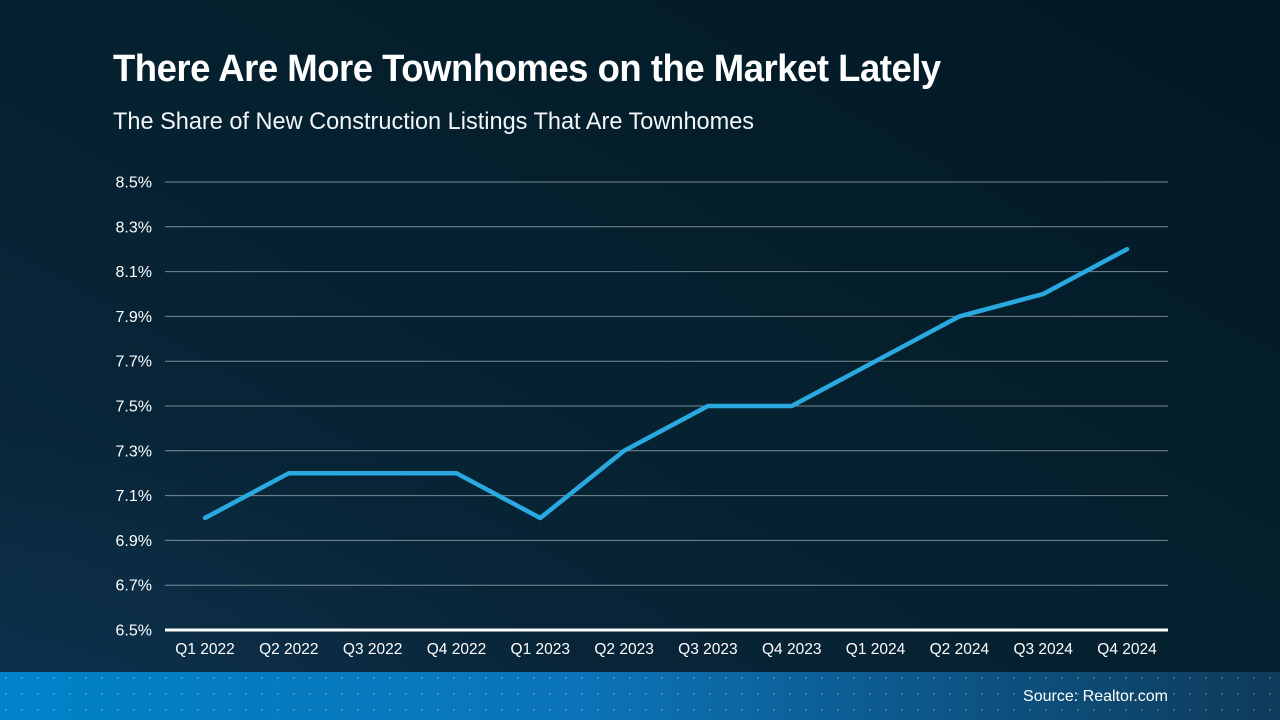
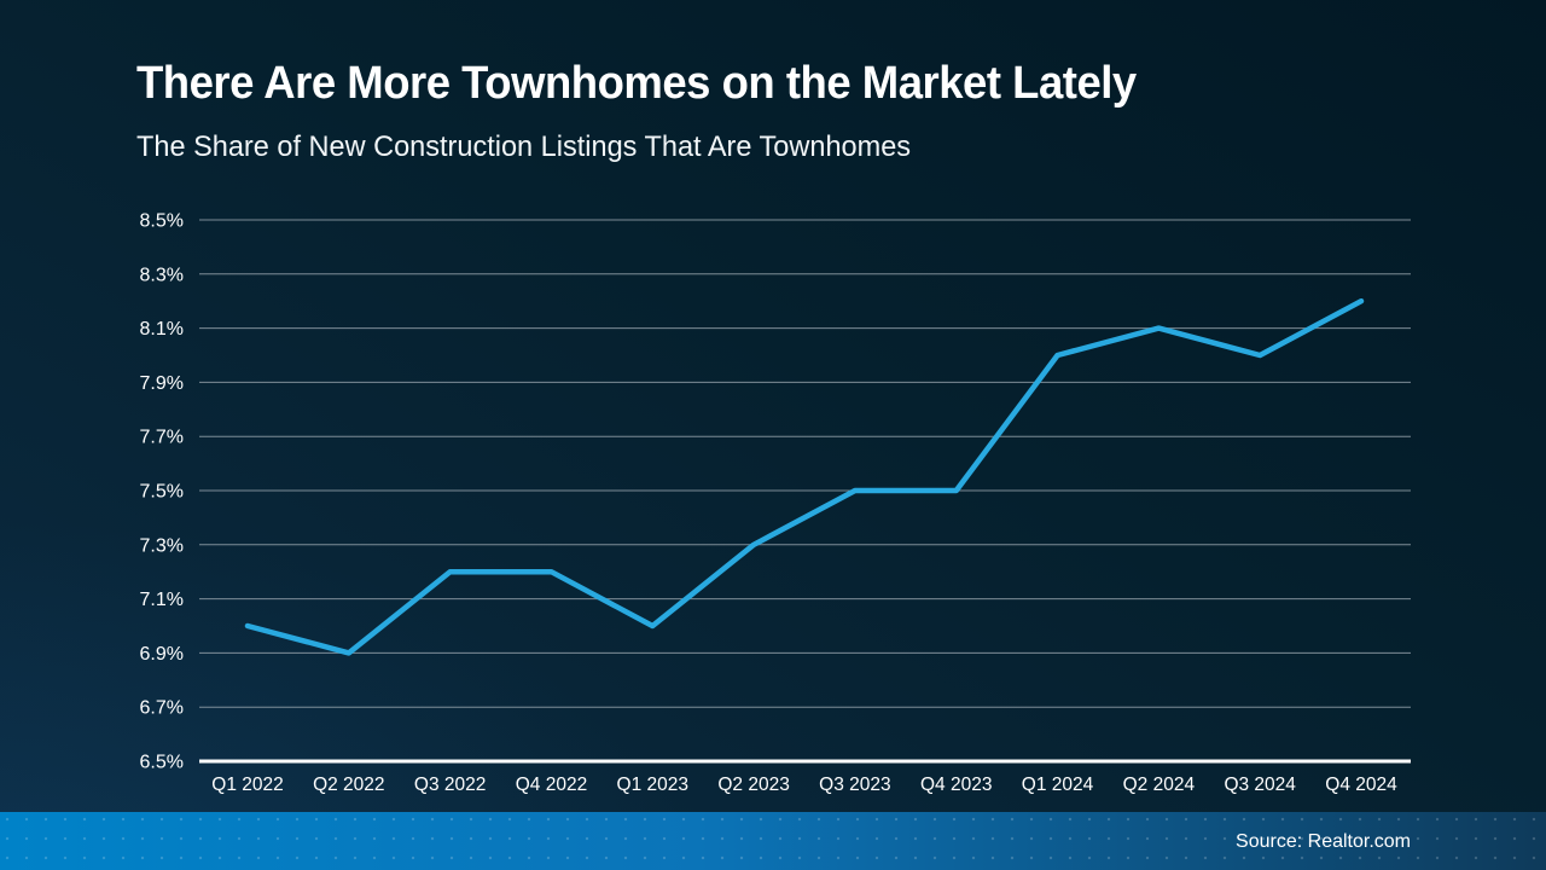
Q2 2022: 7.2% -> 6.9%
Q1 2024: 7.7% -> 8.0%
Q2 2024: 7.9% -> 8.1%
